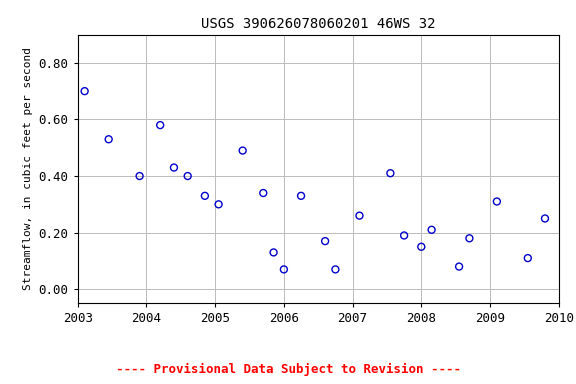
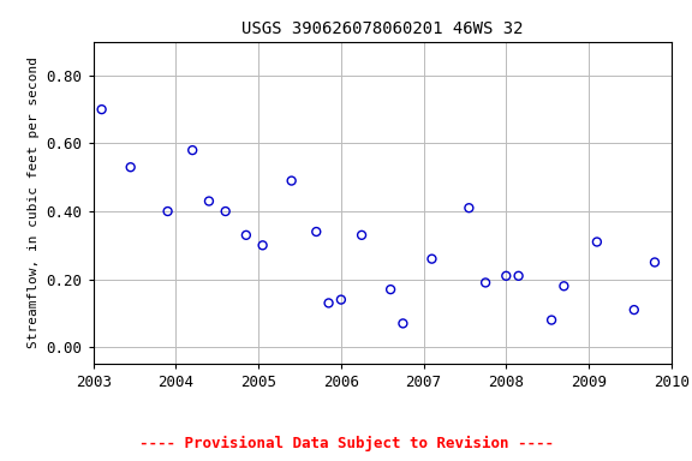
2006: 0.07 -> 0.14
2008: 0.15 -> 0.21
